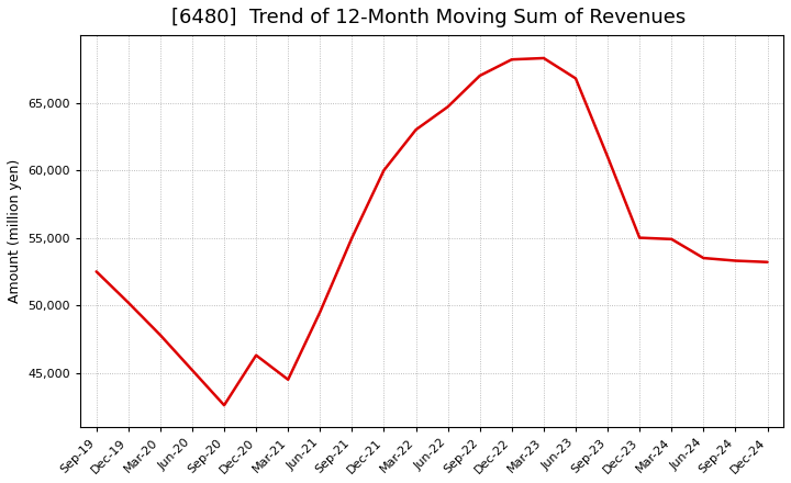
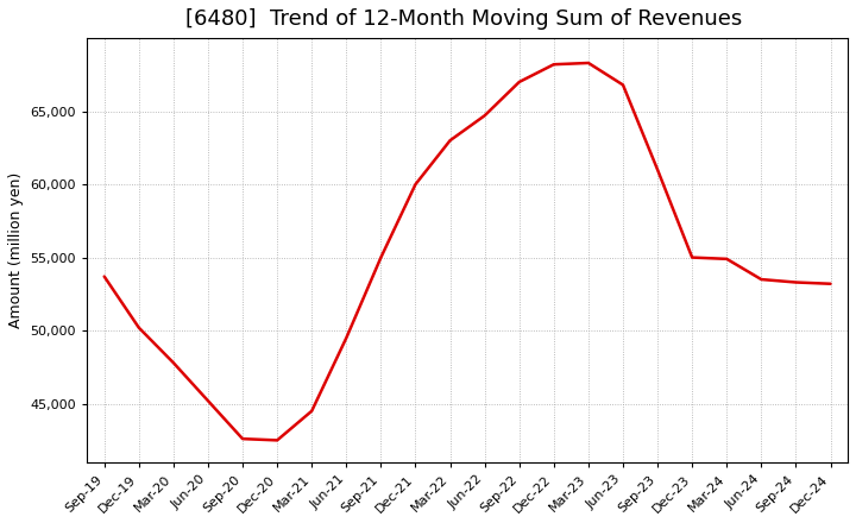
Sep-19: 52,500 -> 53,700
Dec-20: 46,300 -> 42,500
